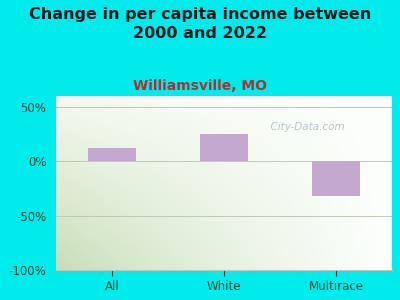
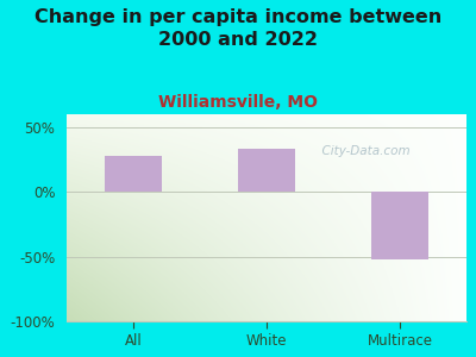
All: 12% -> 28%
White: 25% -> 33%
Multirace: -32% -> -52%
